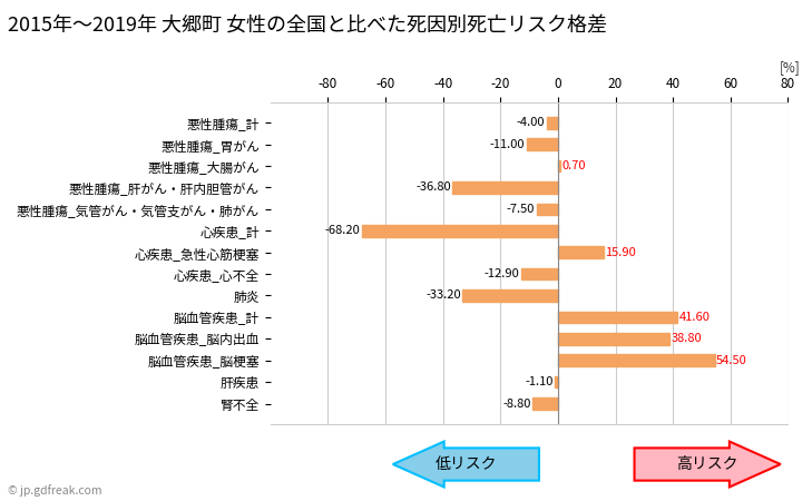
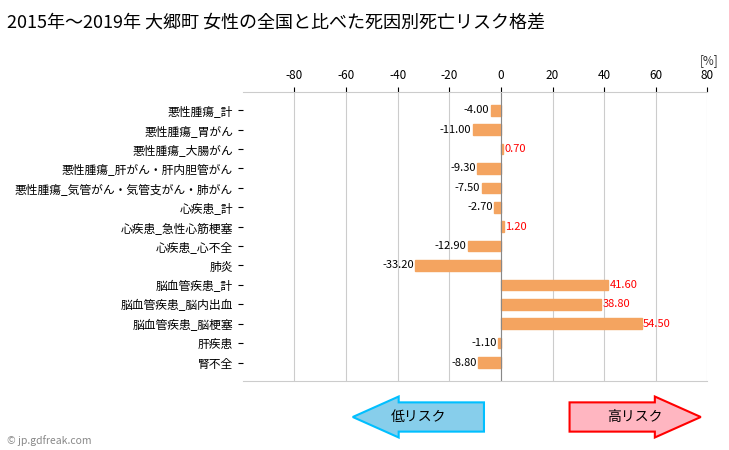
悪性腫瘍_肝がん・肝内胆管がん: -36.80 -> -9.30
心疾患_計: -68.20 -> -2.70
心疾患_急性心筋梗塞: 15.90 -> 1.20
